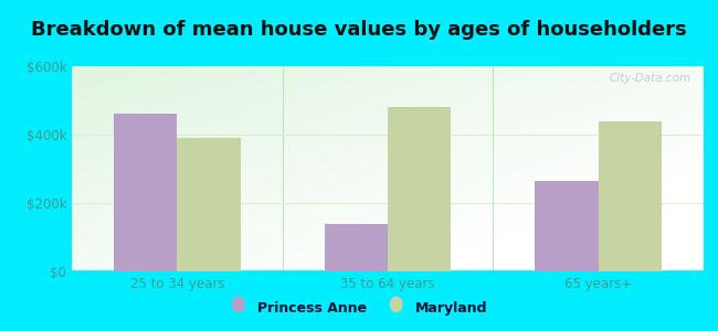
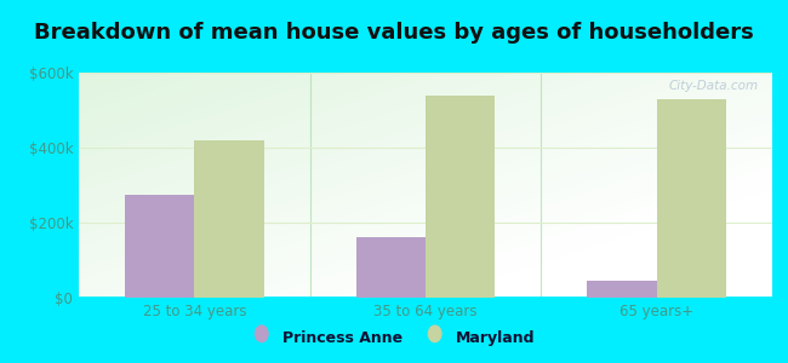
Princess Anne/25 to 34 years: $460k -> $275k
Maryland/25 to 34 years: $390k -> $420k
Princess Anne/35 to 64 years: $140k -> $160k
Maryland/35 to 64 years: $480k -> $540k
Princess Anne/65 years+: $265k -> $45k
Maryland/65 years+: $440k -> $530k
